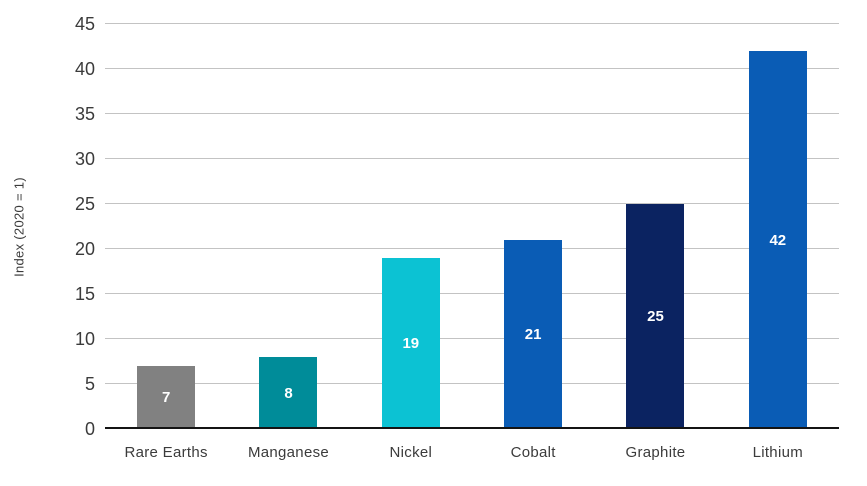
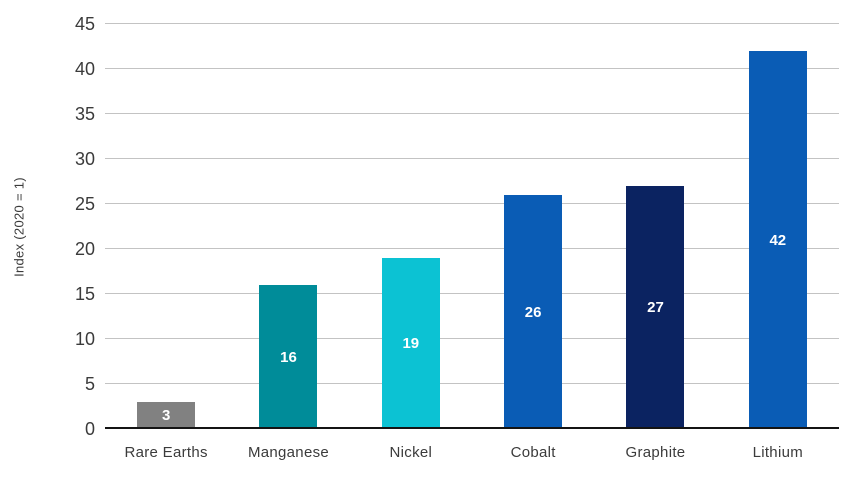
Rare Earths: 7 -> 3
Manganese: 8 -> 16
Cobalt: 21 -> 26
Graphite: 25 -> 27
